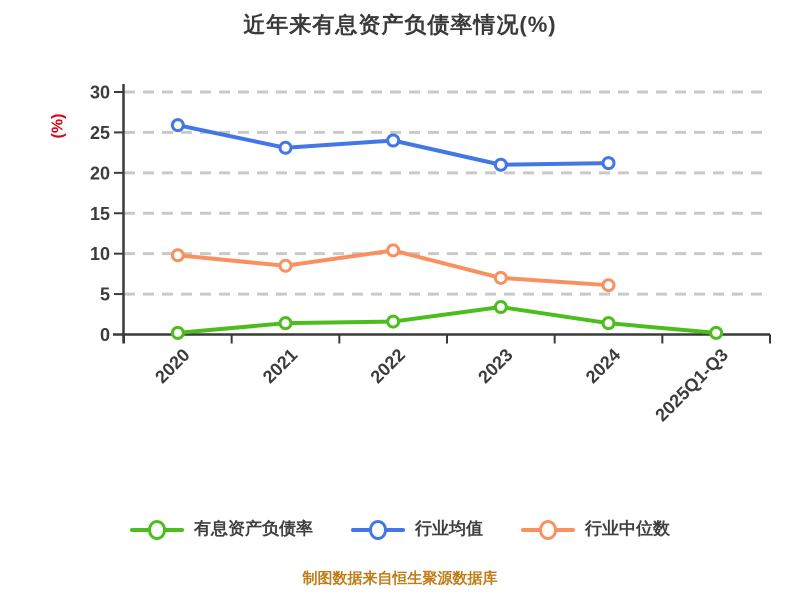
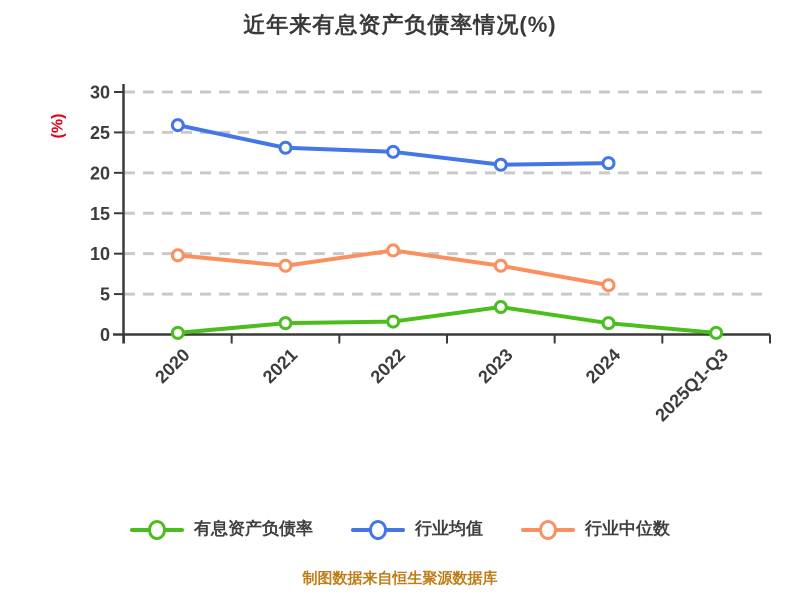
行业均值/2022: 24 -> 23
行业中位数/2023: 7 -> 8
